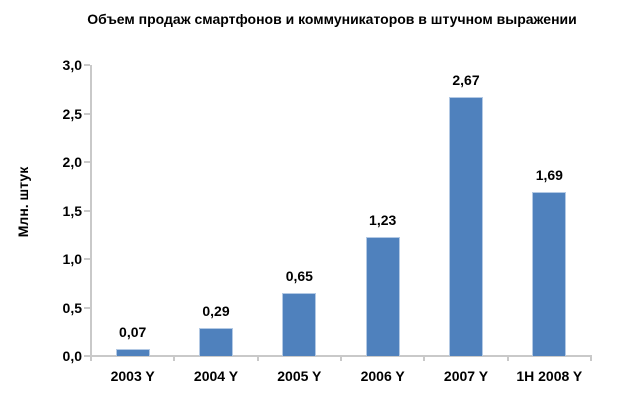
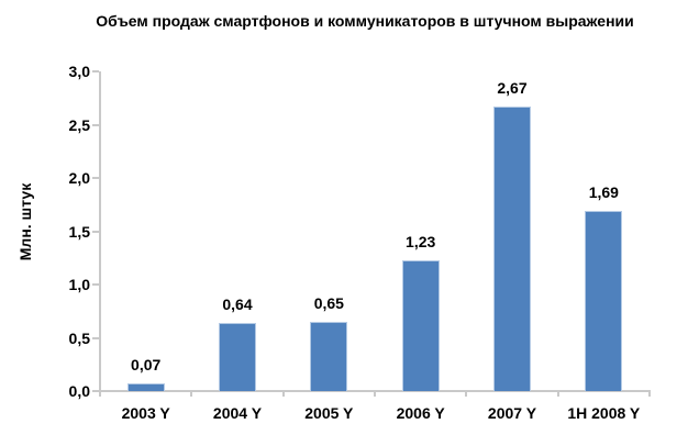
2004 Y: 0,29 -> 0,64
